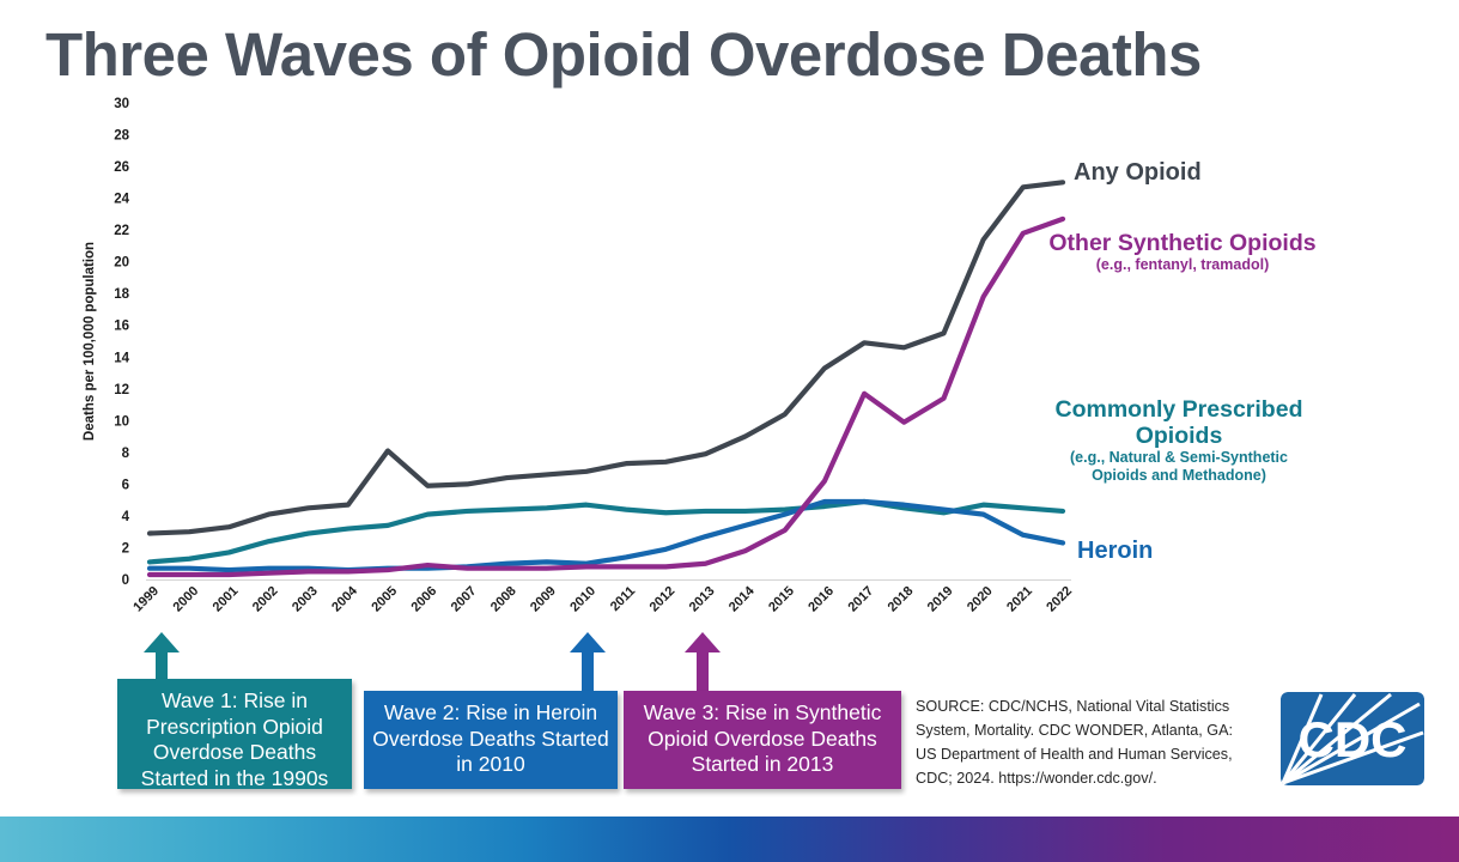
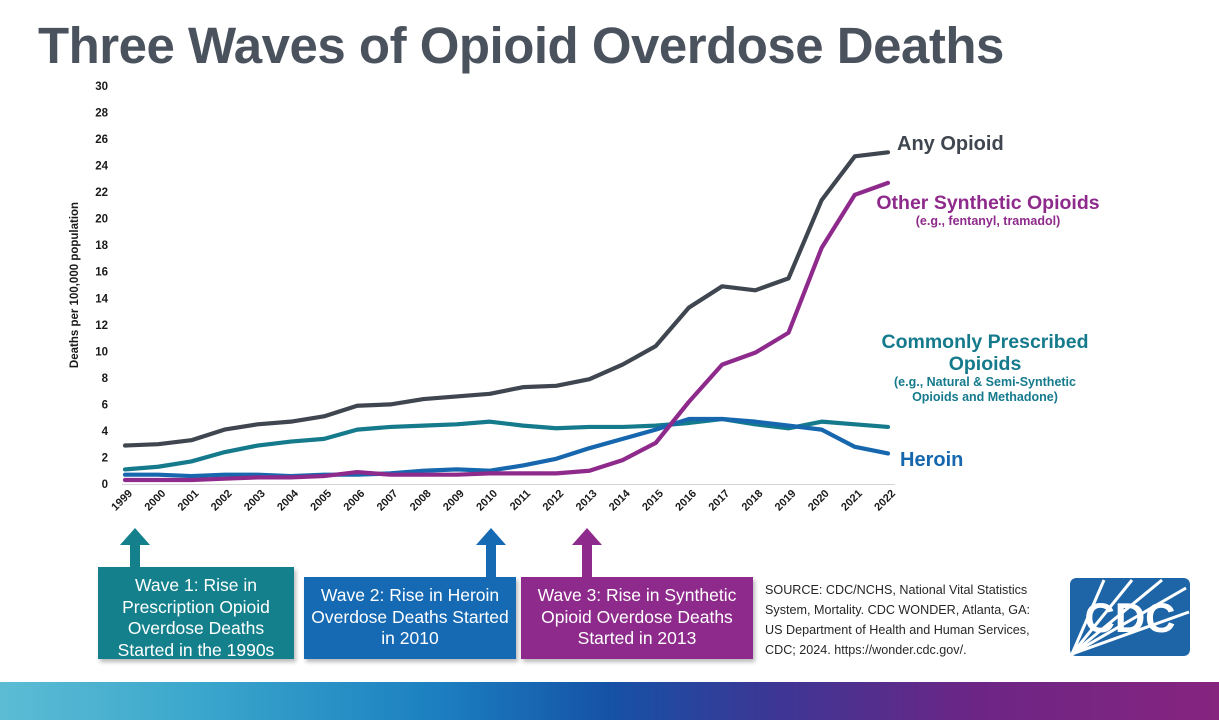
Any Opioid/2005: 8.1 -> 5.1
Other Synthetic Opioids/2017: 11.7 -> 9.0
